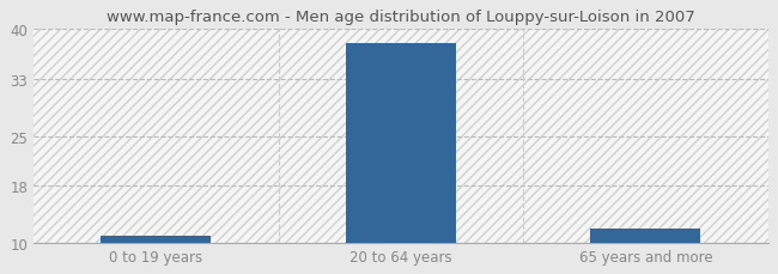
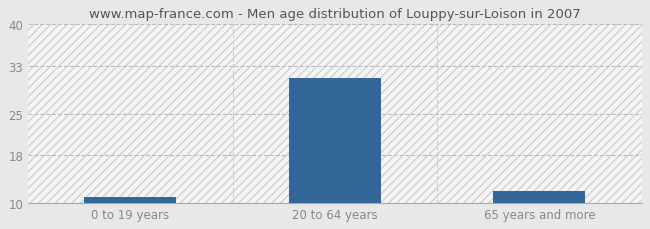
20 to 64 years: 38 -> 31
